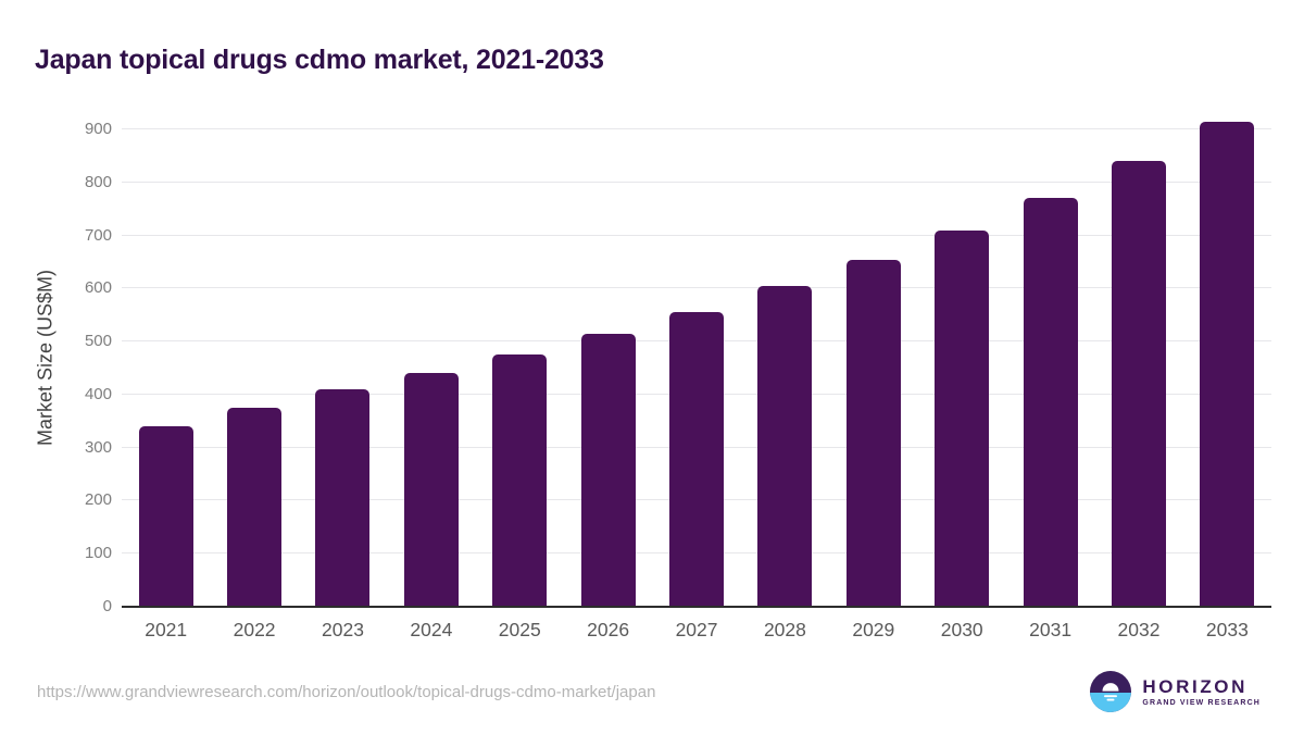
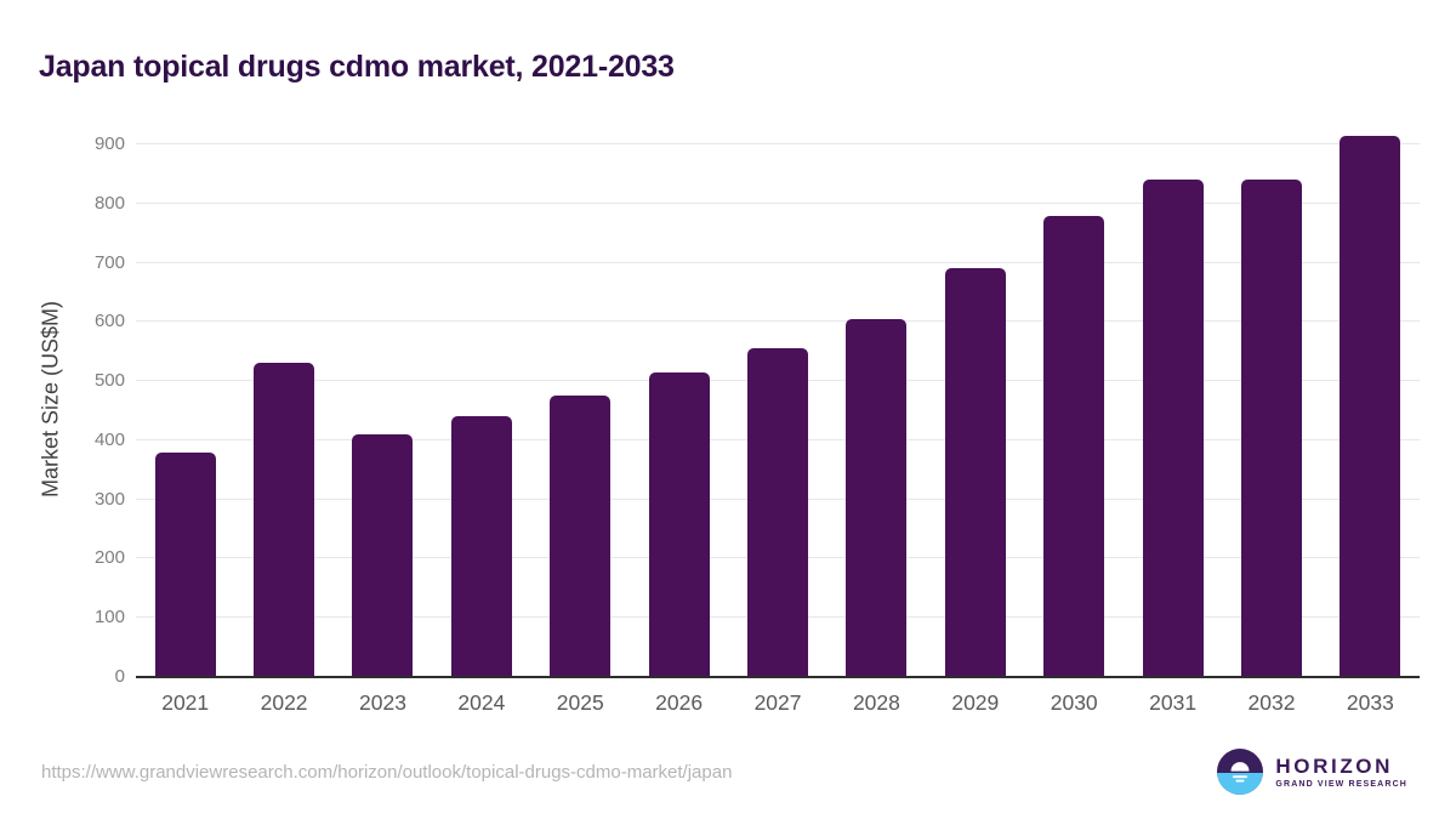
2021: 340 -> 380
2022: 380 -> 530
2029: 660 -> 690
2030: 710 -> 780
2031: 770 -> 840
